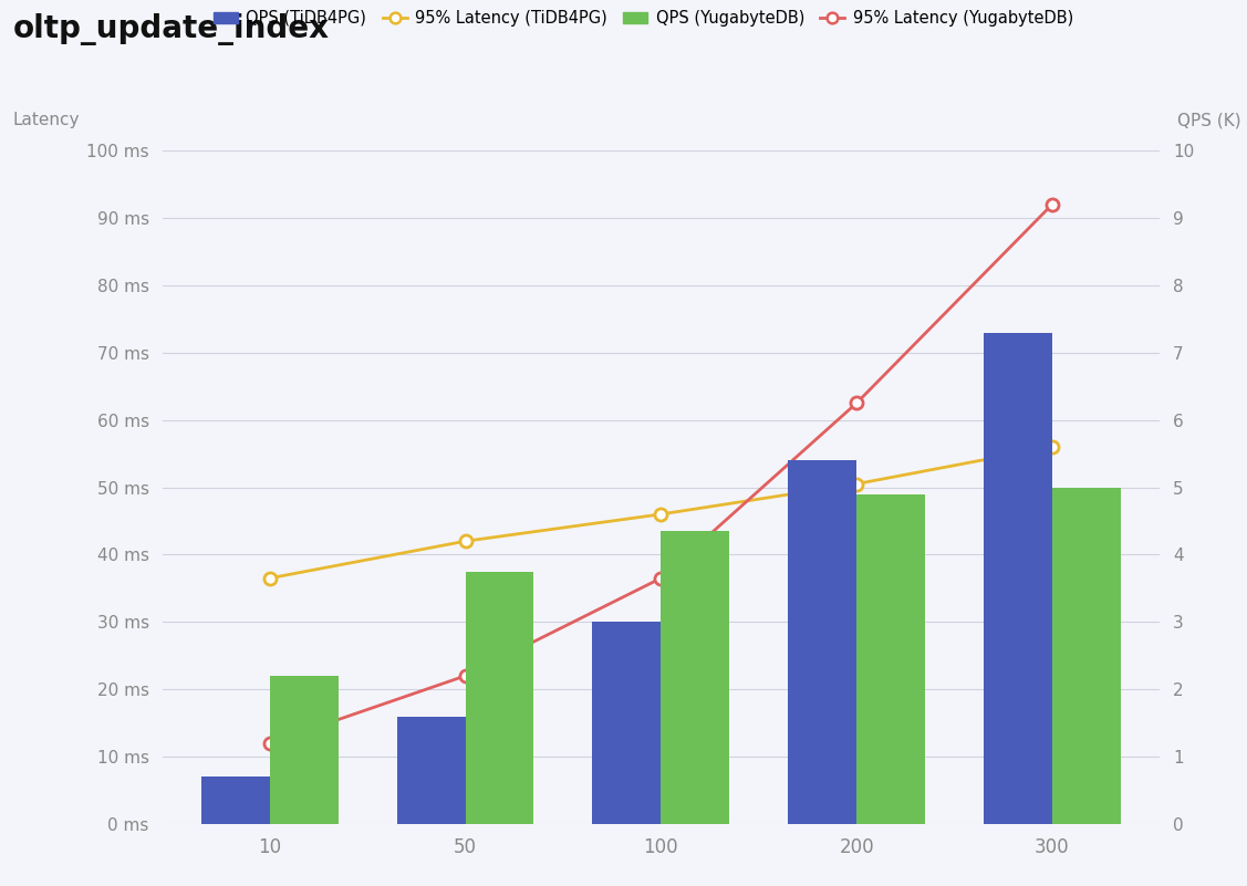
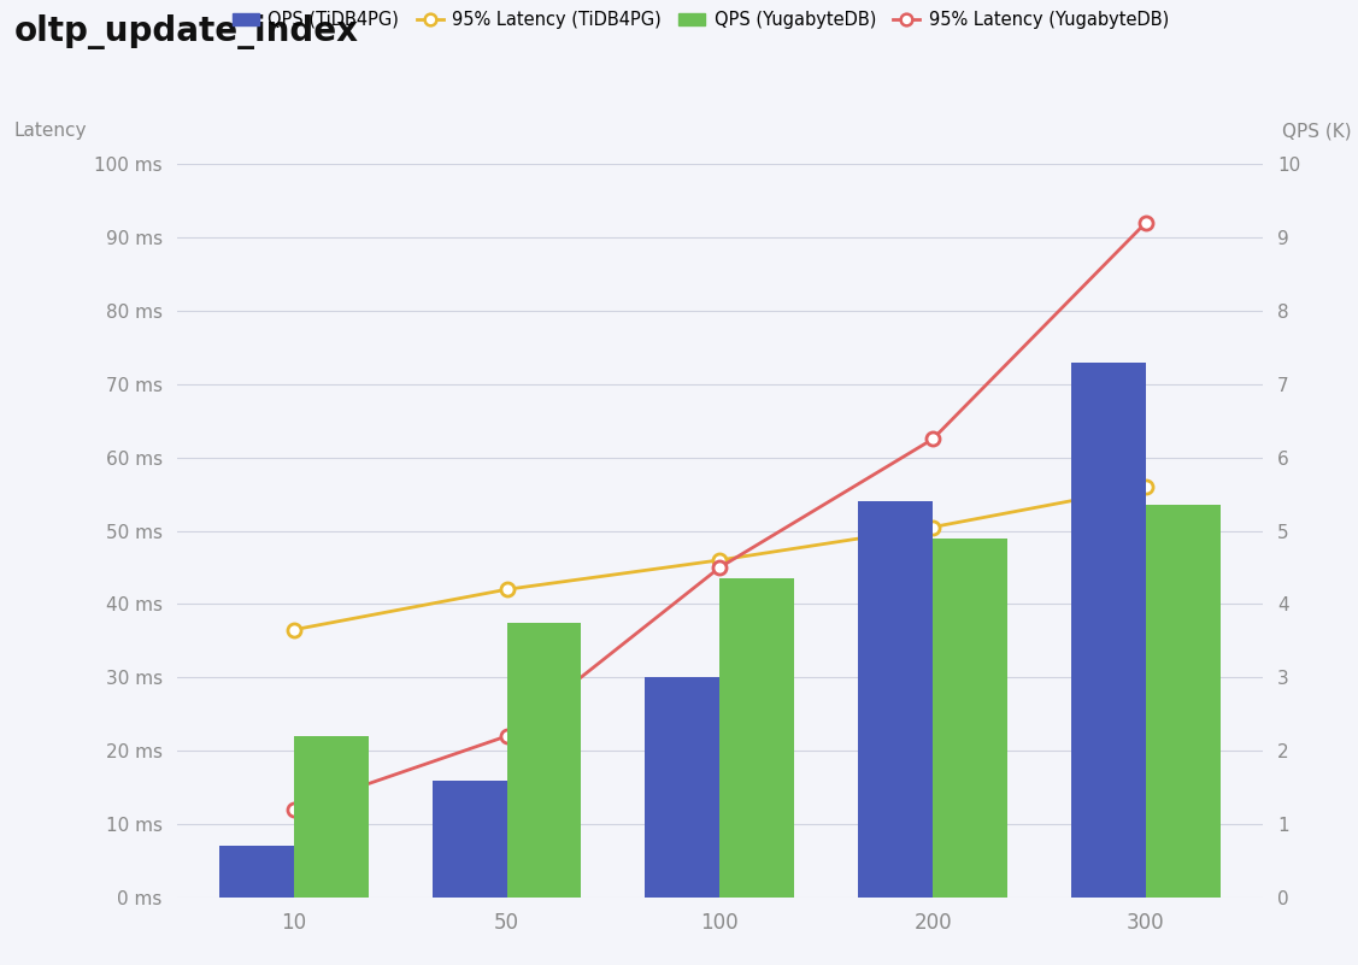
95% Latency (YugabyteDB)/100: 36.5 ms -> 45.0 ms
QPS (YugabyteDB)/300: 5.00 -> 5.36
